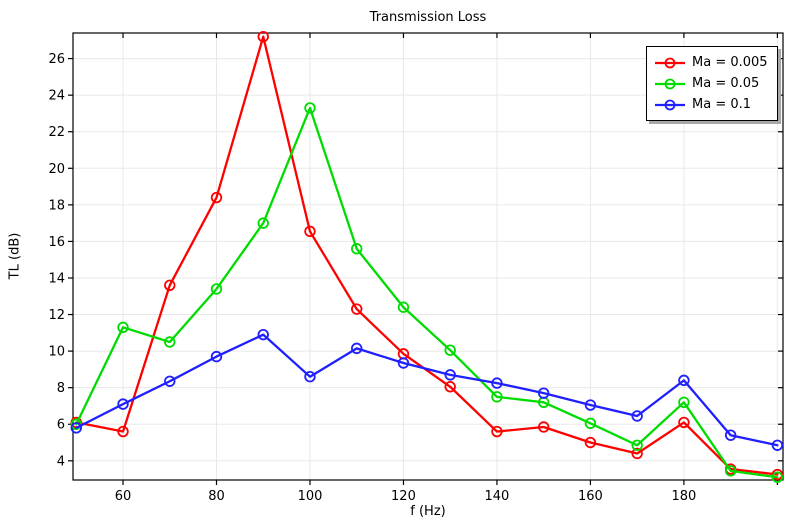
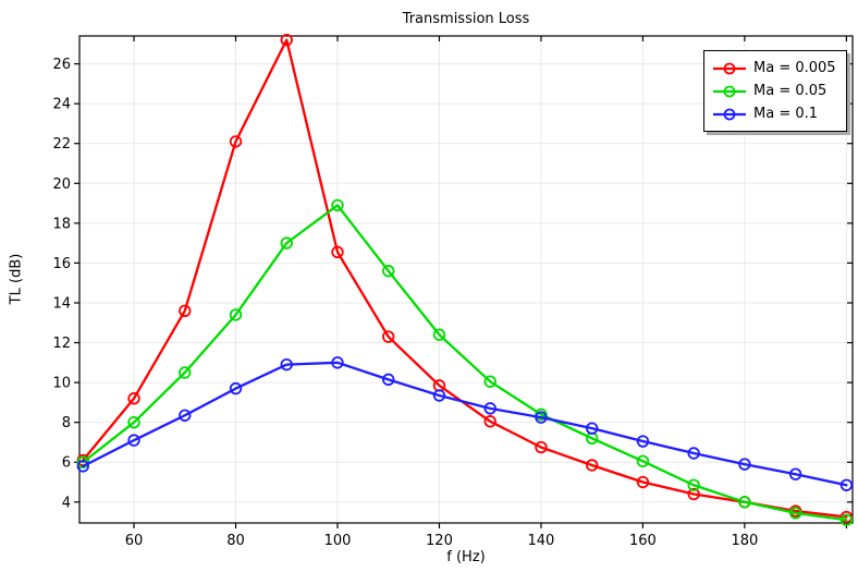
Ma = 0.005/60: 5.6 -> 9.2
Ma = 0.05/60: 11.3 -> 8.0
Ma = 0.005/80: 18.4 -> 22.1
Ma = 0.05/100: 23.3 -> 18.9
Ma = 0.1/100: 8.6 -> 11.0
Ma = 0.005/140: 5.6 -> 6.8
Ma = 0.05/140: 7.5 -> 8.4
Ma = 0.005/180: 6.1 -> 4.0
Ma = 0.05/180: 7.2 -> 4.0
Ma = 0.1/180: 8.4 -> 5.9
